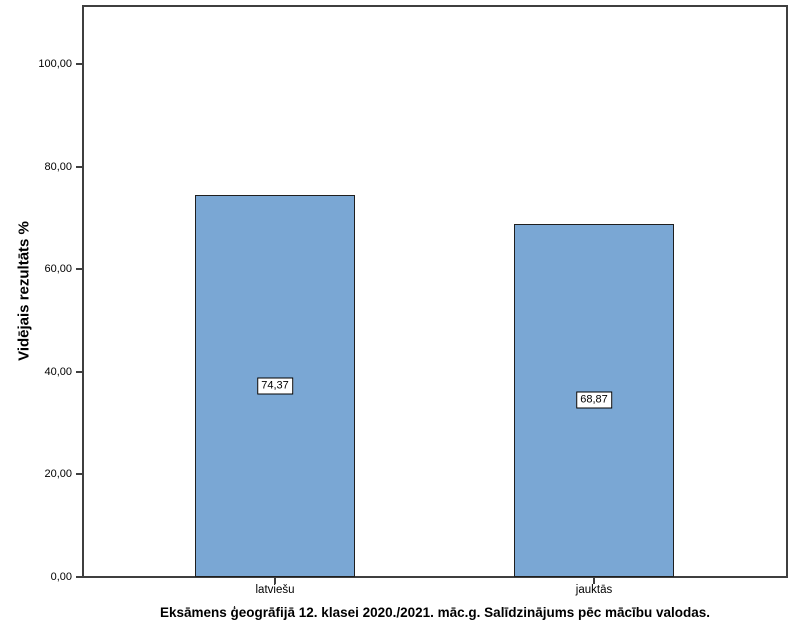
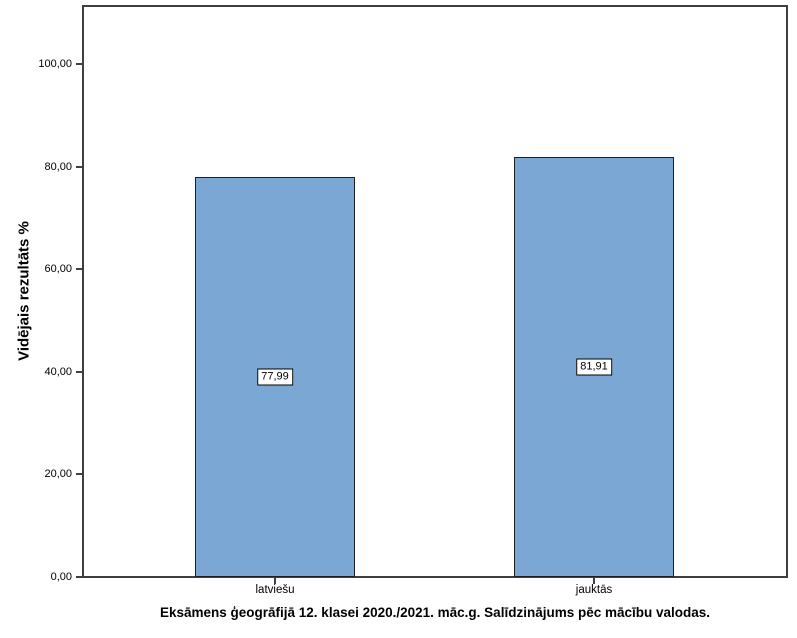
latviešu: 74,37 -> 77,99
jauktās: 68,87 -> 81,91
